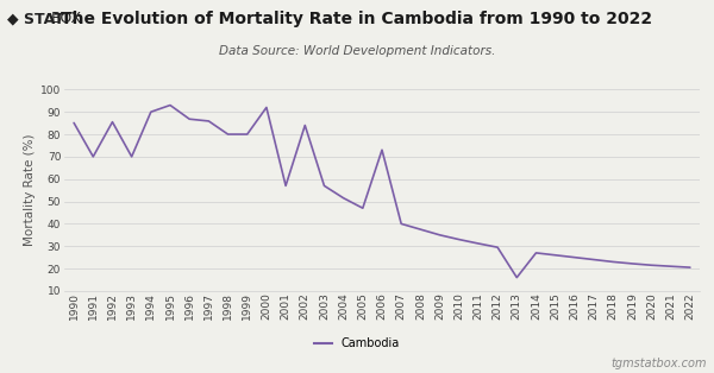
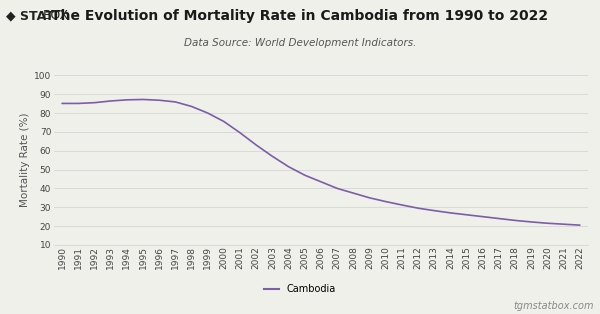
1991: 70 -> 85
1993: 70 -> 86
1994: 90 -> 87
1995: 93 -> 87
1998: 80 -> 84
2000: 92 -> 76
2001: 57 -> 70
2002: 84 -> 63
2006: 73 -> 44
2013: 16 -> 28
